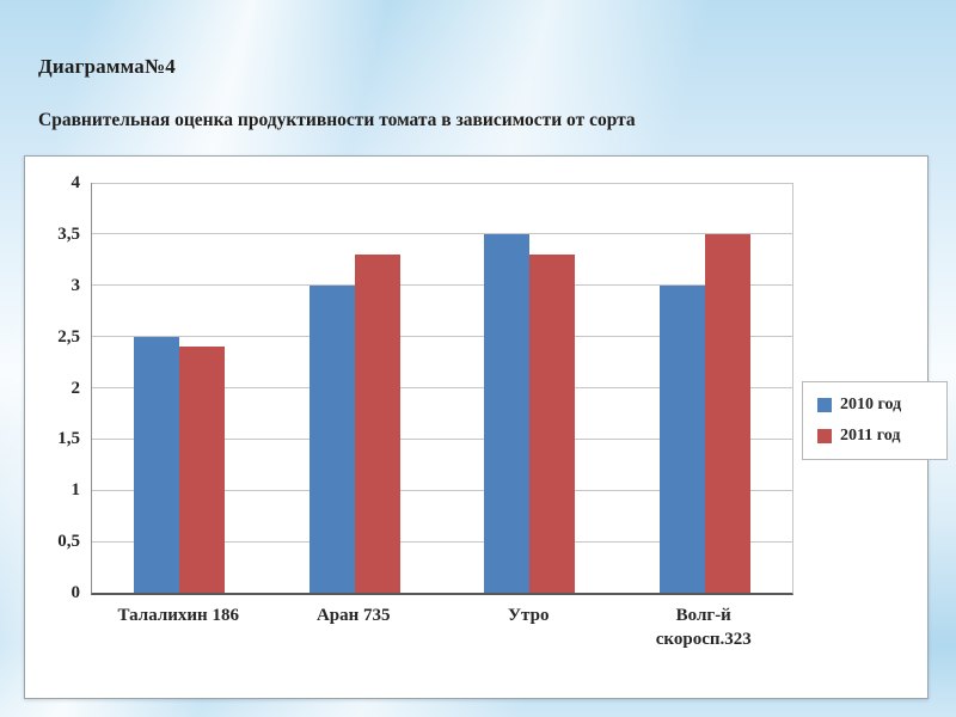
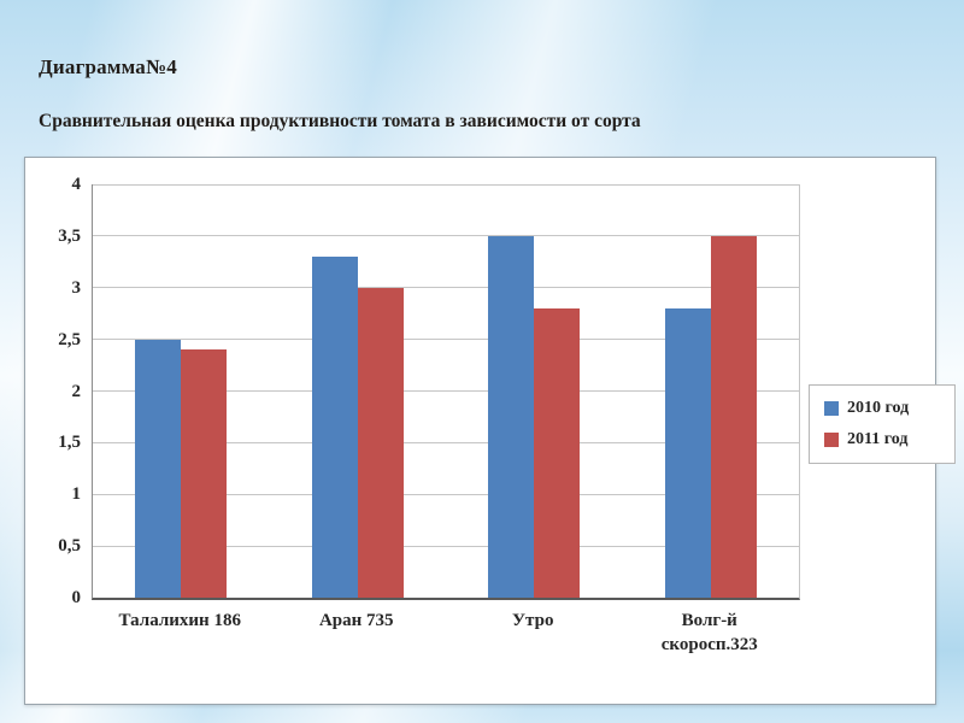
2010 год/Аран 735: 3.0 -> 3.3
2011 год/Аран 735: 3.3 -> 3.0
2011 год/Утро: 3.3 -> 2.8
2010 год/Волг-й скоросп.323: 3.0 -> 2.8
